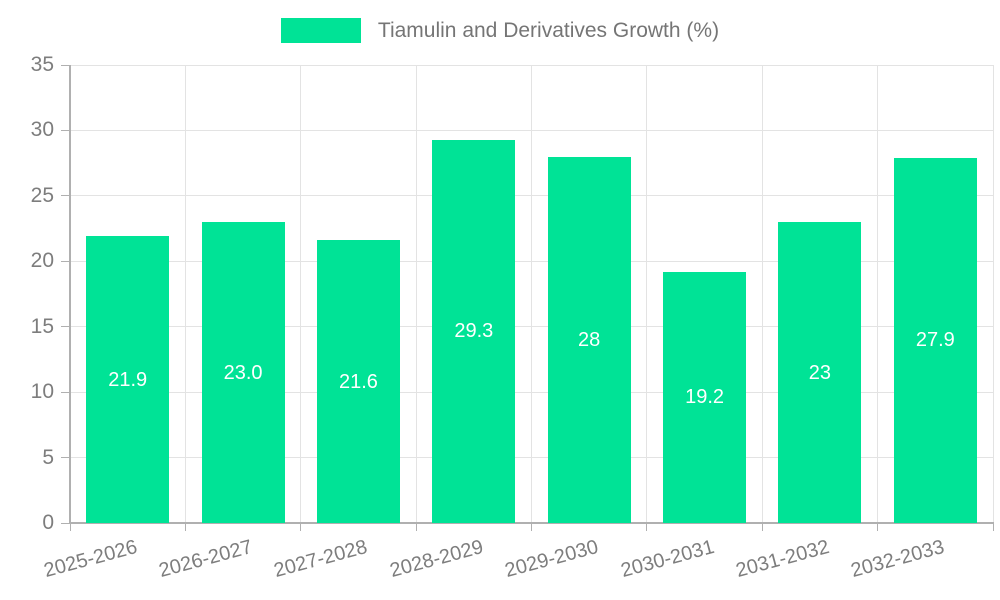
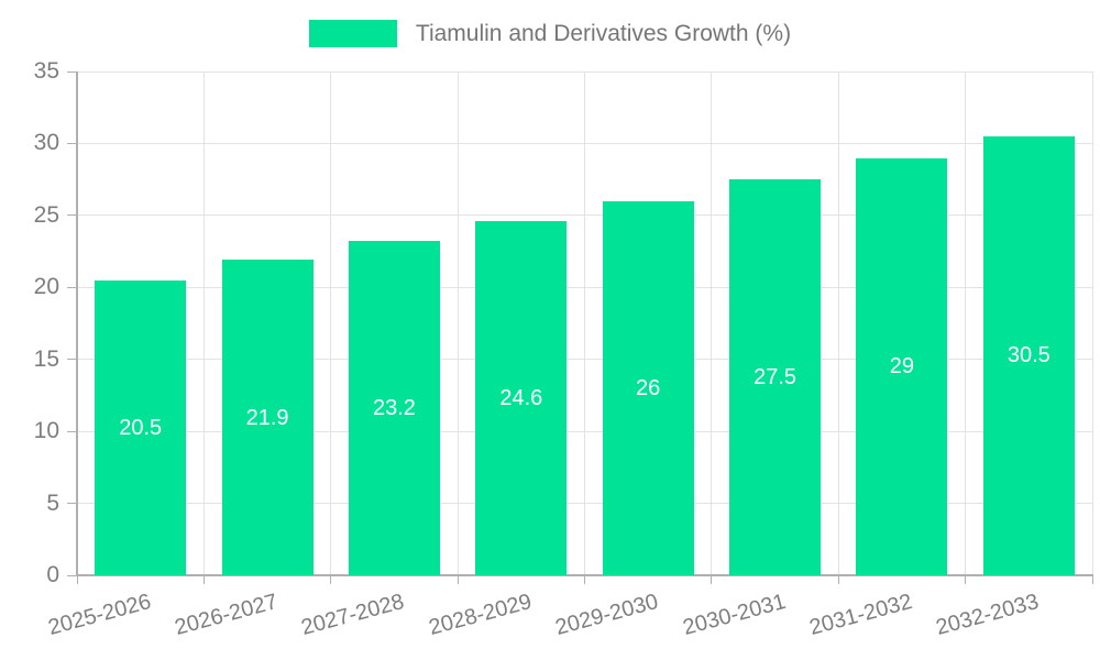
2025-2026: 21.9 -> 20.5
2026-2027: 23.0 -> 21.9
2027-2028: 21.6 -> 23.2
2028-2029: 29.3 -> 24.6
2029-2030: 28 -> 26
2030-2031: 19.2 -> 27.5
2031-2032: 23 -> 29
2032-2033: 27.9 -> 30.5
